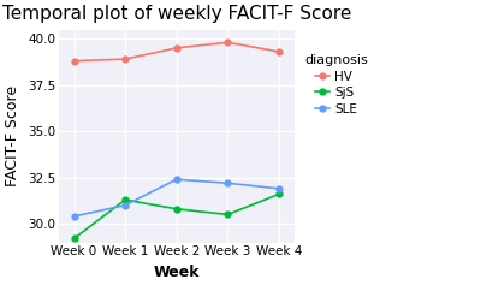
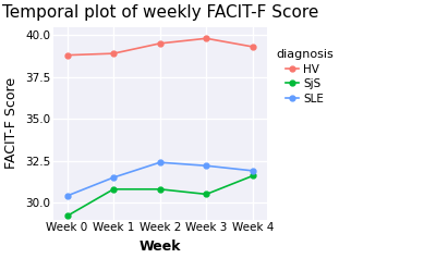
SjS/Week 1: 31.3 -> 30.8
SLE/Week 1: 31.0 -> 31.5
